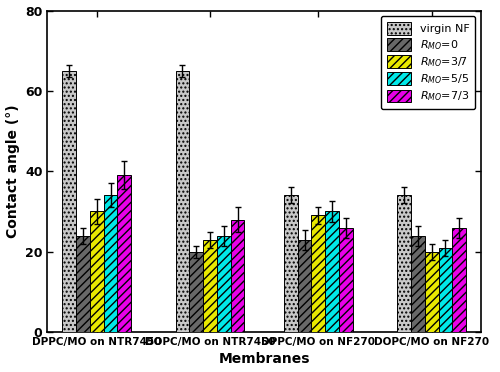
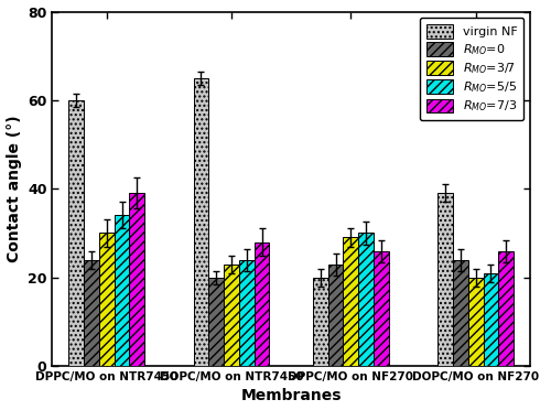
virgin NF/DPPC/MO on NTR7450: 65 -> 60
virgin NF/DPPC/MO on NF270: 34 -> 20
virgin NF/DOPC/MO on NF270: 34 -> 39
